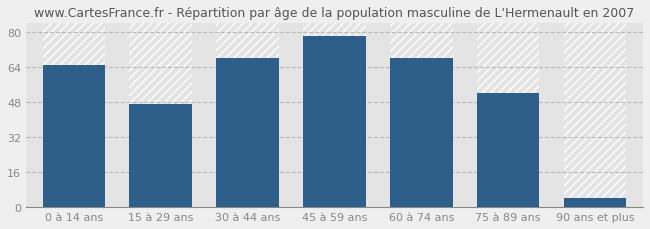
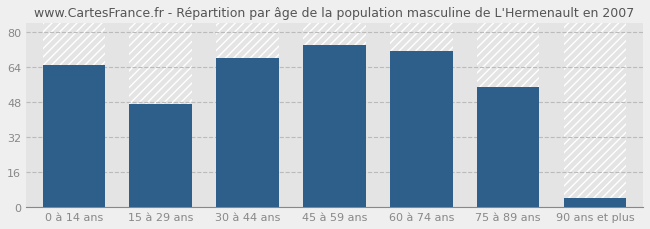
45 à 59 ans: 78 -> 74
60 à 74 ans: 68 -> 71
75 à 89 ans: 52 -> 55
